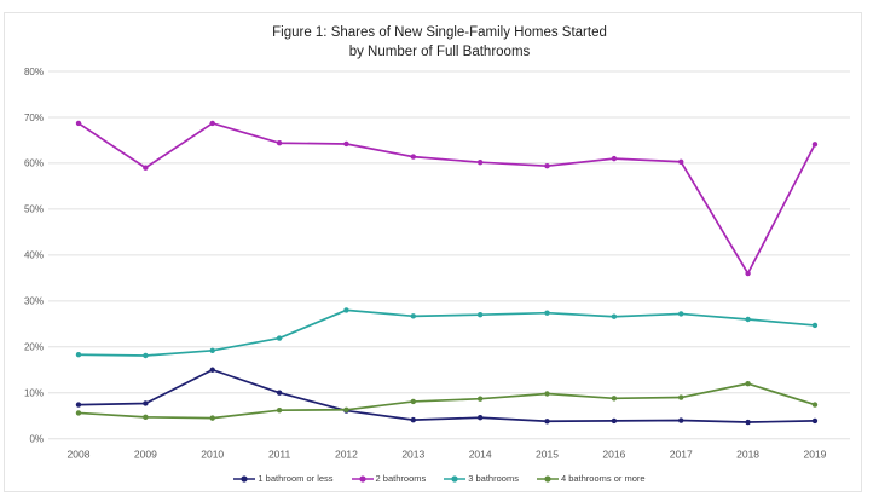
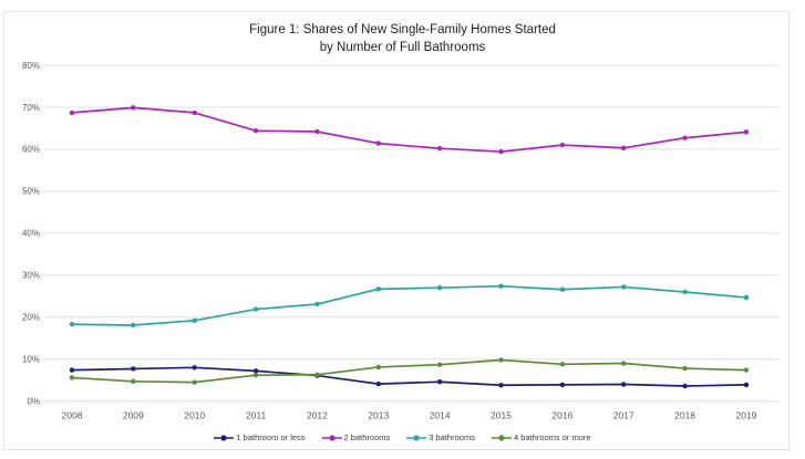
2 bathrooms/2009: 59% -> 70%
1 bathroom or less/2010: 15% -> 8%
1 bathroom or less/2011: 10% -> 7%
3 bathrooms/2012: 28% -> 23%
2 bathrooms/2018: 36% -> 63%
4 bathrooms or more/2018: 12% -> 8%
